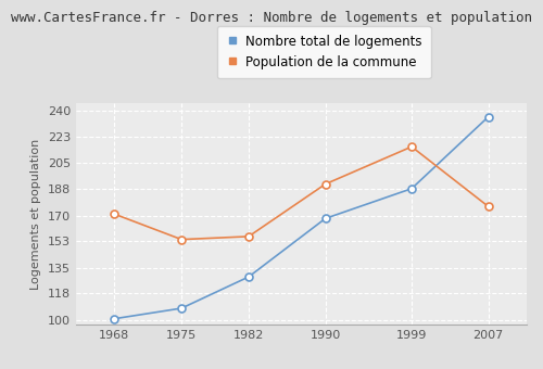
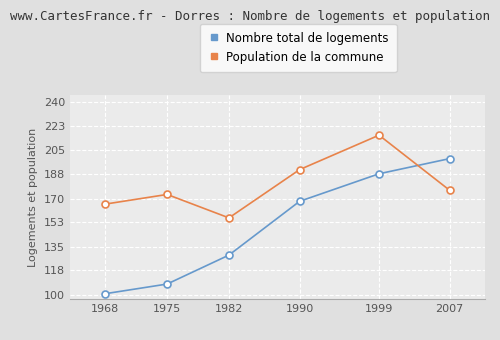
Population de la commune/1968: 171 -> 166
Population de la commune/1975: 154 -> 173
Nombre total de logements/2007: 236 -> 199
